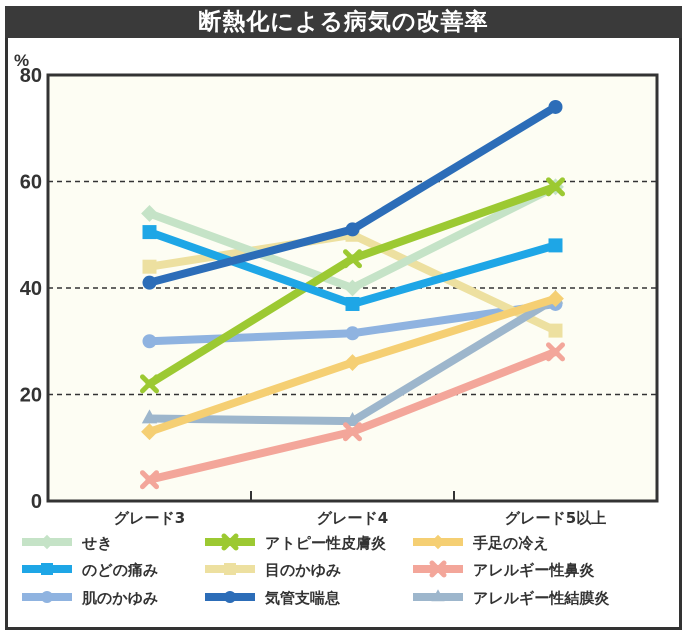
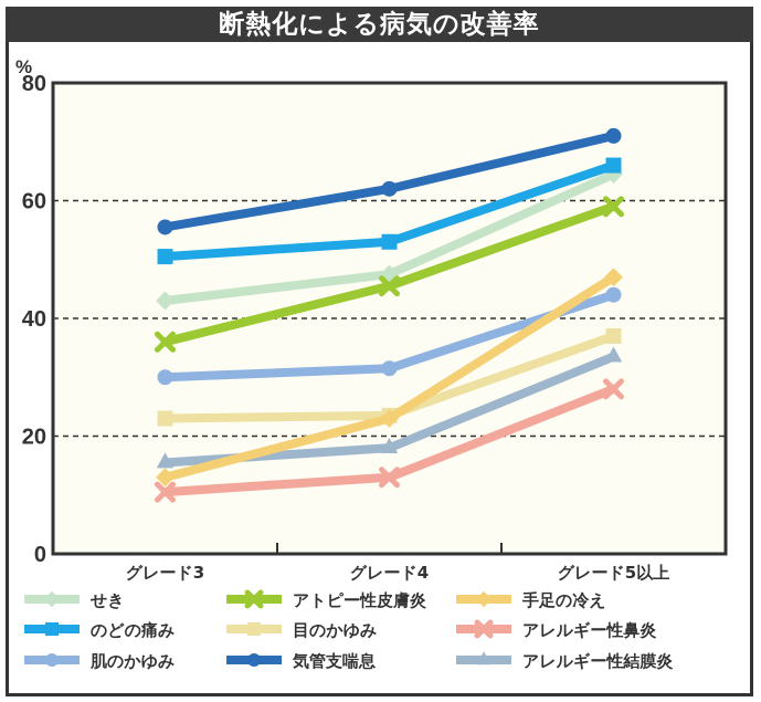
せき/グレード3: 54 -> 43
アトピー性皮膚炎/グレード3: 22 -> 36
目のかゆみ/グレード3: 44 -> 23
アレルギー性鼻炎/グレード3: 4 -> 10
気管支喘息/グレード3: 41 -> 56
せき/グレード4: 40 -> 48
手足の冷え/グレード4: 26 -> 23
のどの痛み/グレード4: 37 -> 53
目のかゆみ/グレード4: 50 -> 24
気管支喘息/グレード4: 51 -> 62
アレルギー性結膜炎/グレード4: 15 -> 18
せき/グレード5以上: 59 -> 64
手足の冷え/グレード5以上: 38 -> 47
のどの痛み/グレード5以上: 48 -> 66
目のかゆみ/グレード5以上: 32 -> 37
肌のかゆみ/グレード5以上: 37 -> 44
気管支喘息/グレード5以上: 74 -> 71
アレルギー性結膜炎/グレード5以上: 38 -> 34
